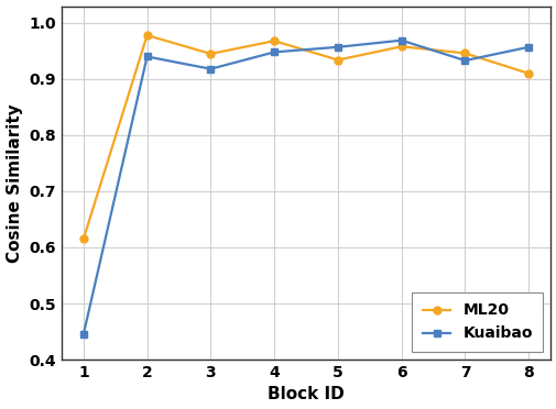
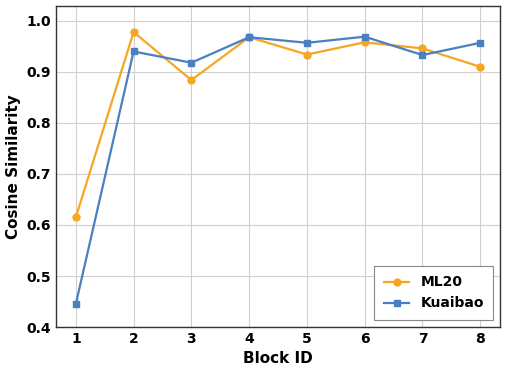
ML20/3: 0.945 -> 0.884
Kuaibao/4: 0.948 -> 0.968
